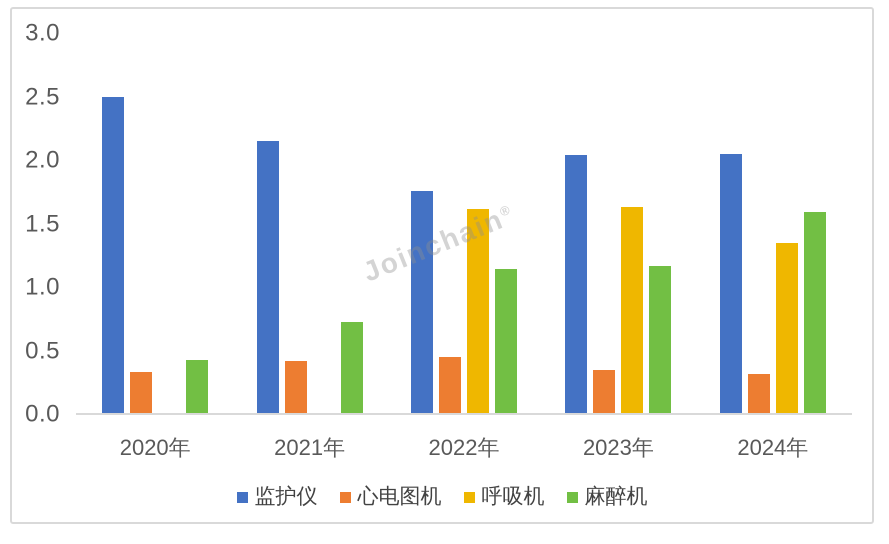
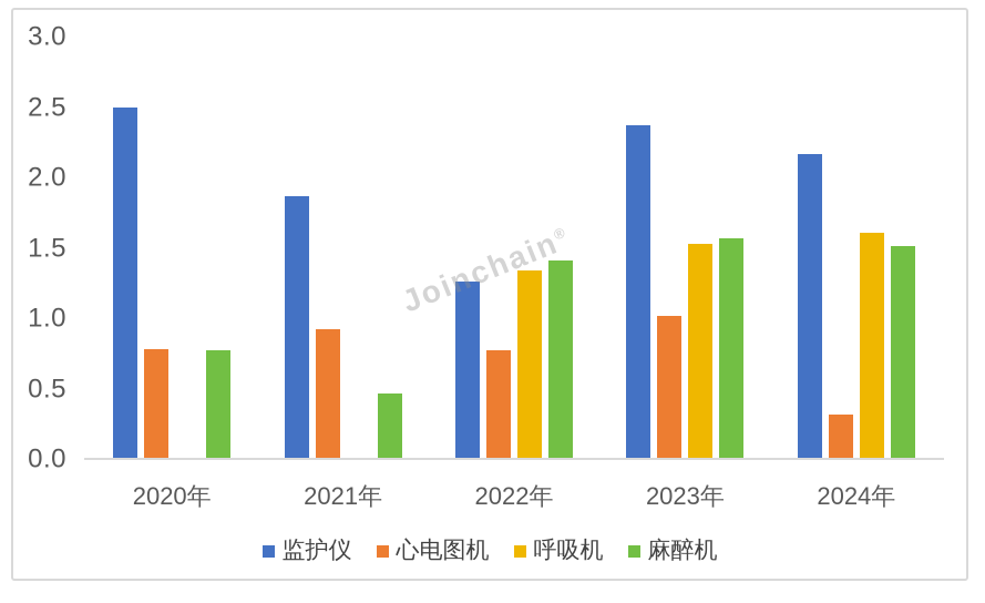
心电图机/2020年: 0.32 -> 0.77
麻醉机/2020年: 0.42 -> 0.76
监护仪/2021年: 2.14 -> 1.86
心电图机/2021年: 0.41 -> 0.91
麻醉机/2021年: 0.72 -> 0.46
监护仪/2022年: 1.75 -> 1.25
心电图机/2022年: 0.44 -> 0.76
呼吸机/2022年: 1.61 -> 1.33
麻醉机/2022年: 1.13 -> 1.40
监护仪/2023年: 2.03 -> 2.36
心电图机/2023年: 0.34 -> 1.01
呼吸机/2023年: 1.62 -> 1.52
麻醉机/2023年: 1.16 -> 1.56
监护仪/2024年: 2.04 -> 2.16
呼吸机/2024年: 1.34 -> 1.60
麻醉机/2024年: 1.58 -> 1.50
